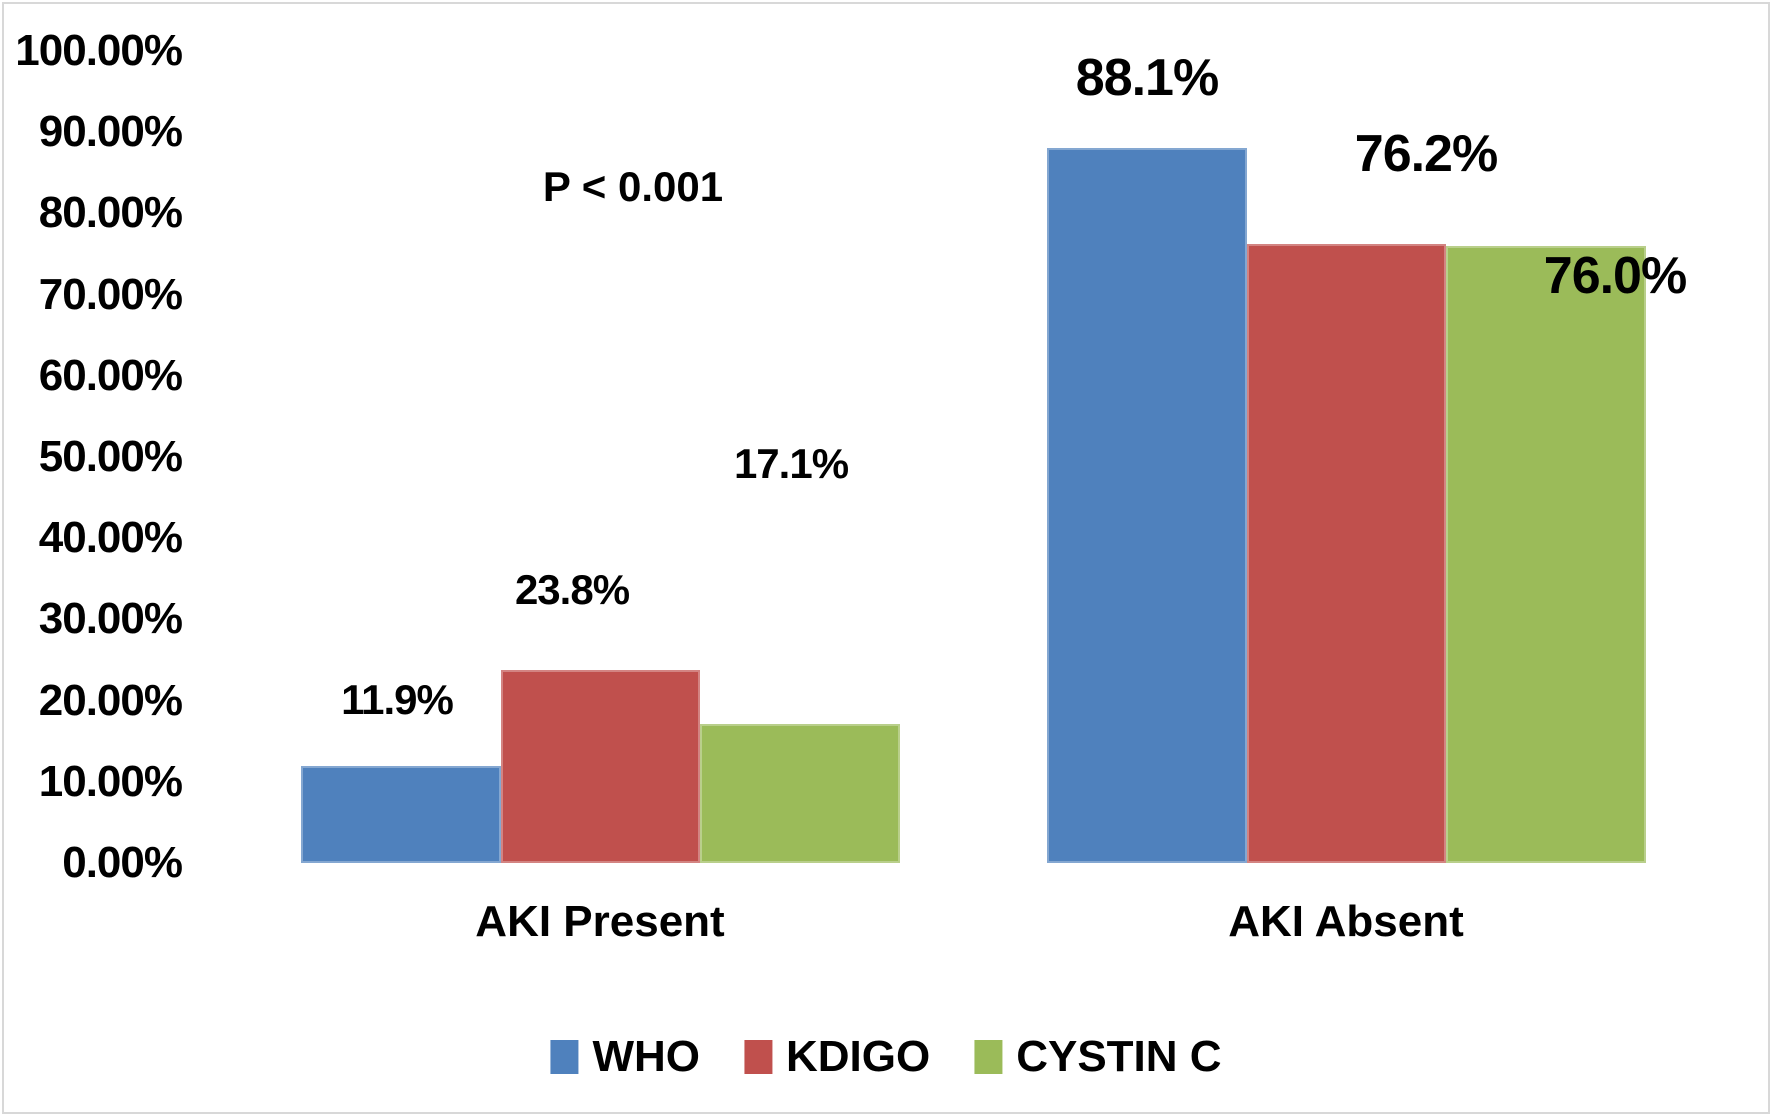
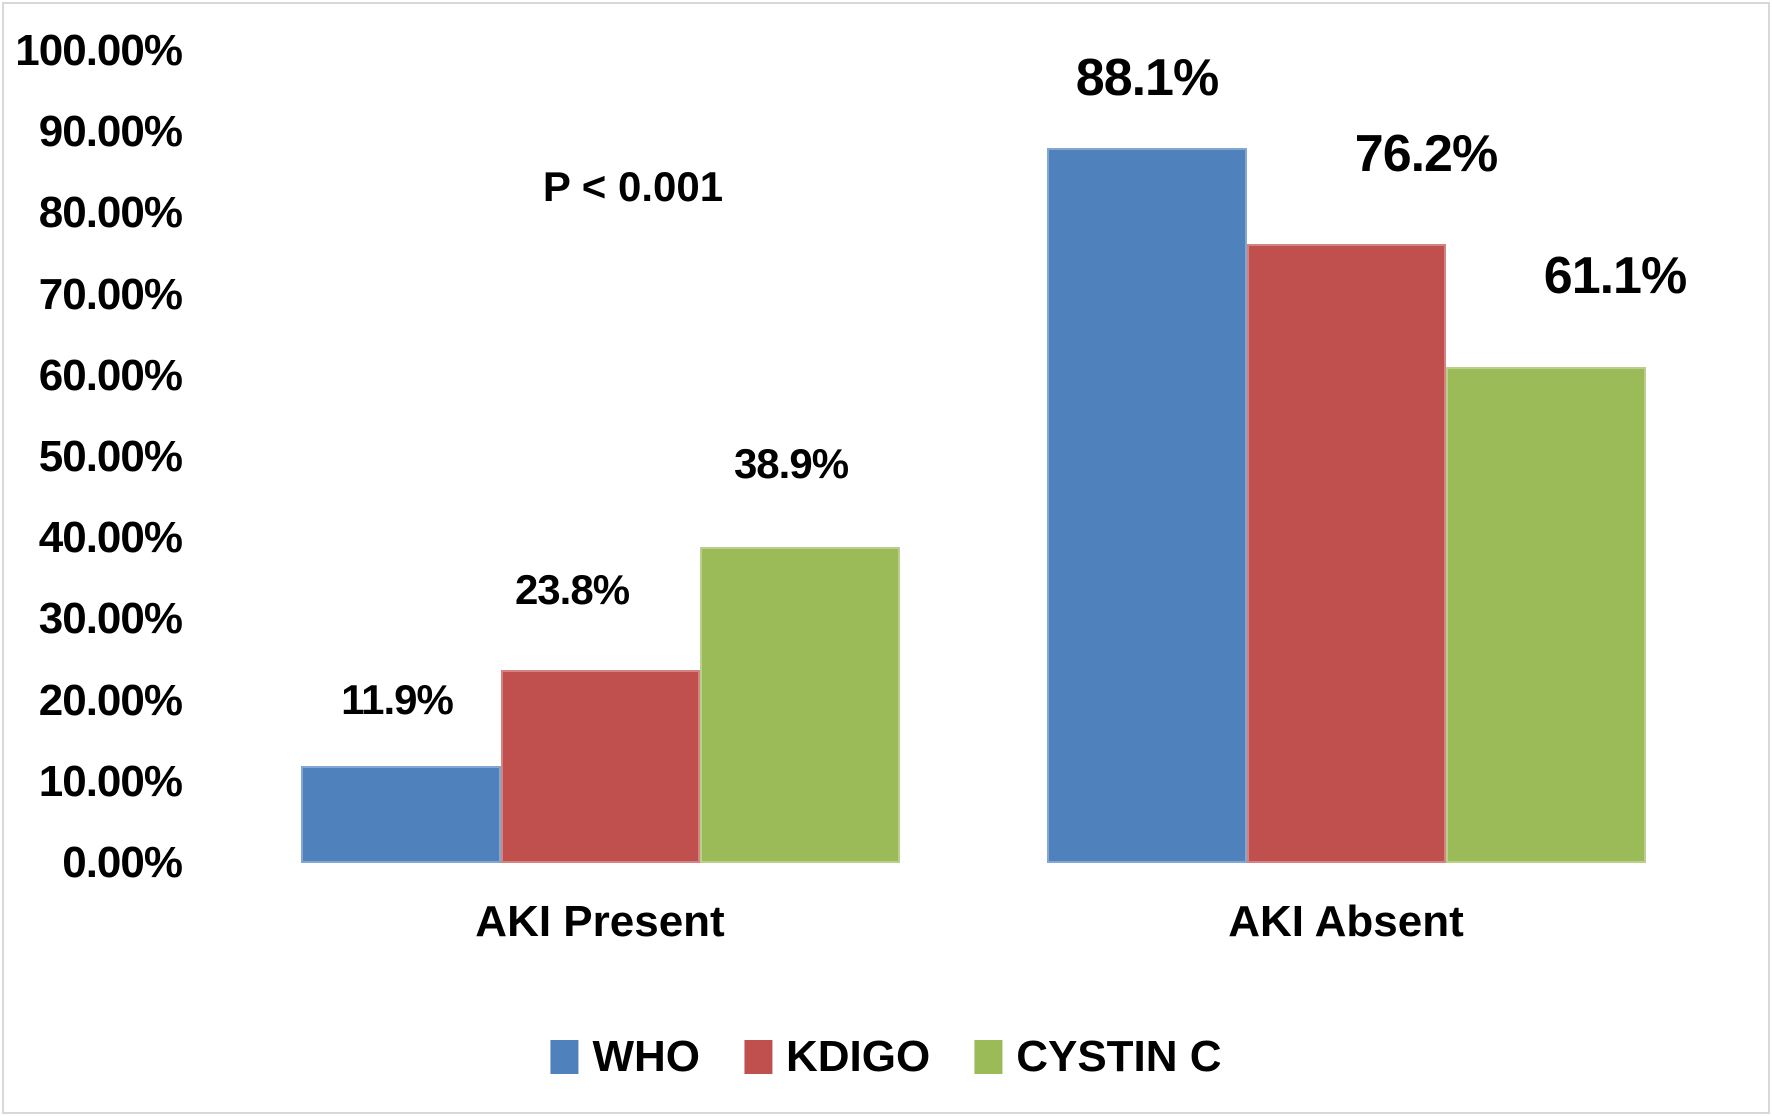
CYSTIN C/AKI Present: 17.1% -> 38.9%
CYSTIN C/AKI Absent: 76.0% -> 61.1%
